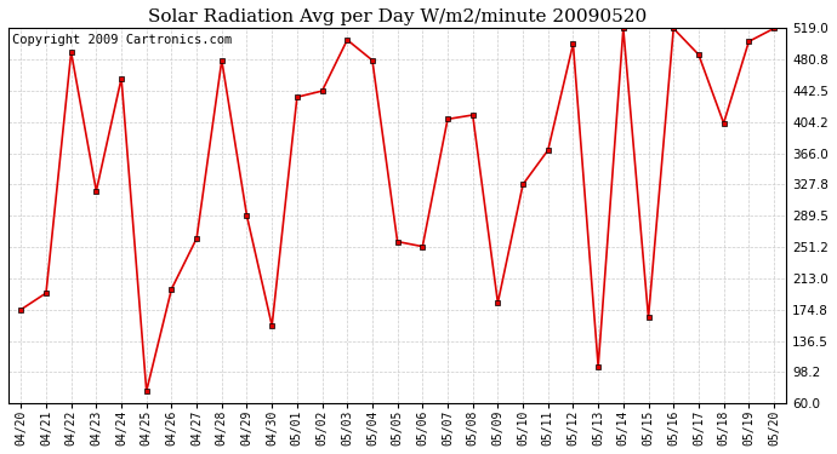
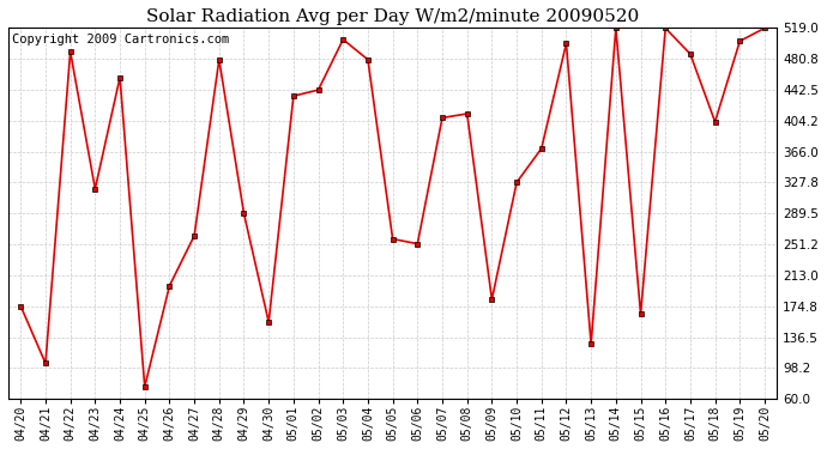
04/21: 195 -> 104
05/13: 105 -> 128
